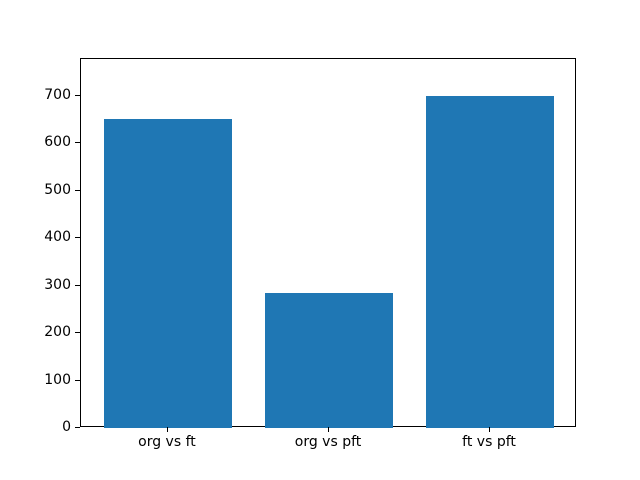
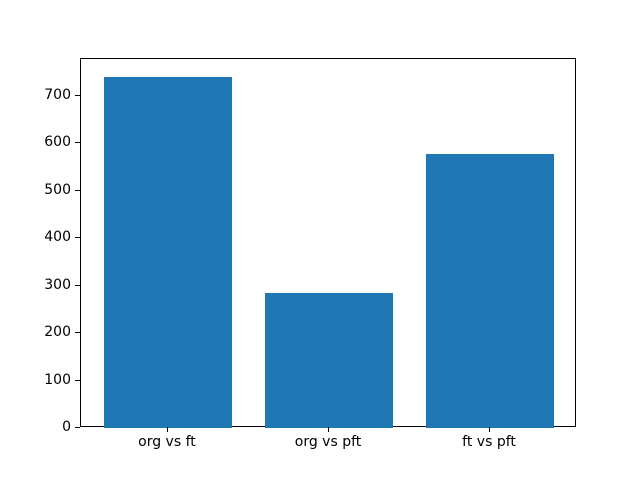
org vs ft: 650 -> 740
ft vs pft: 700 -> 580
